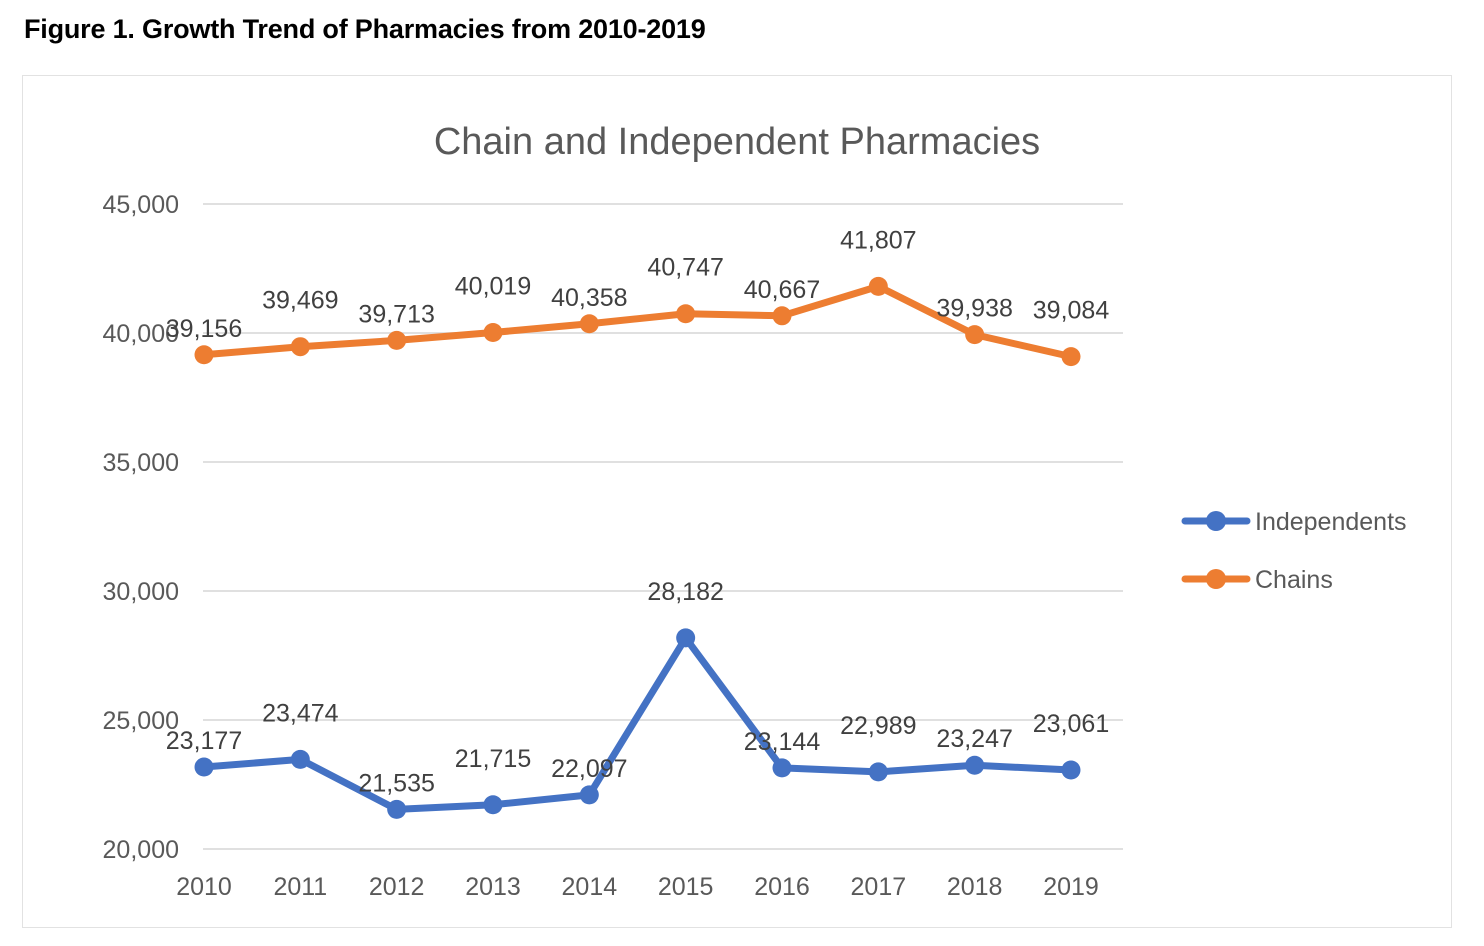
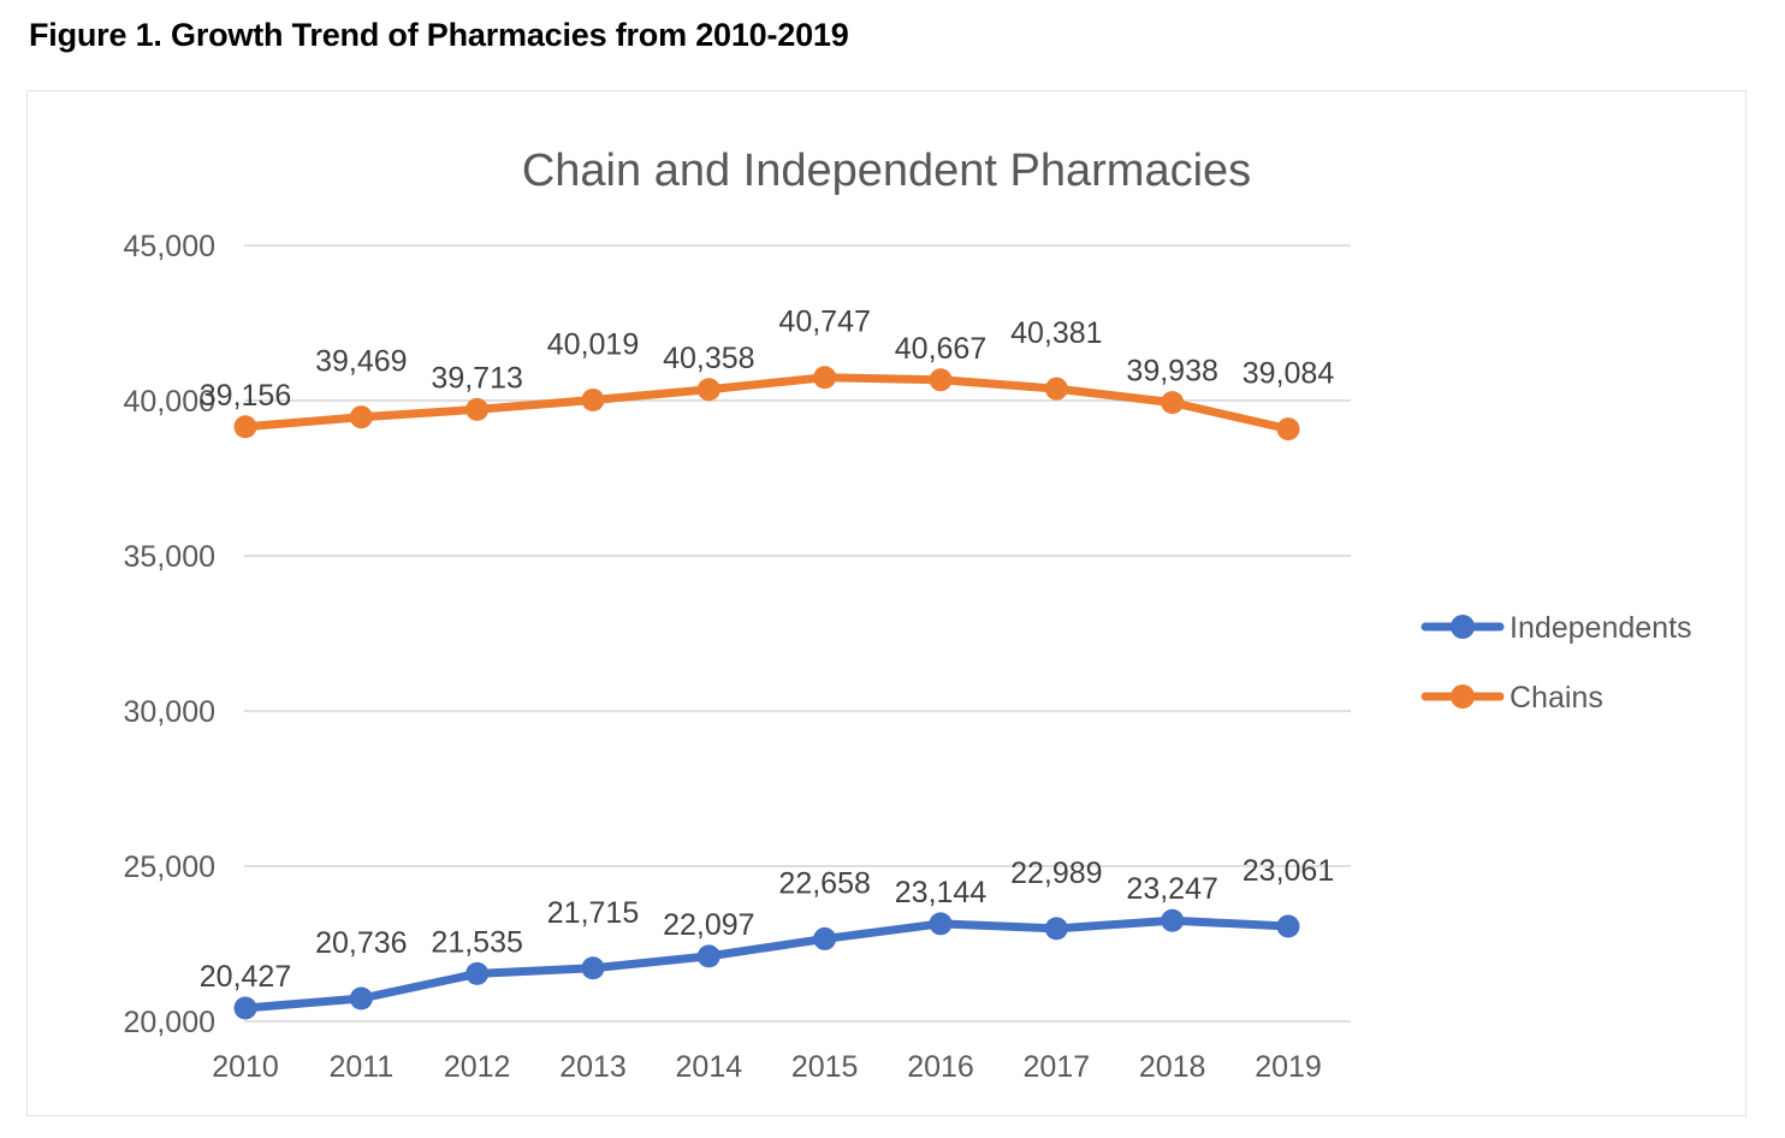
Independents/2010: 23,177 -> 20,427
Independents/2011: 23,474 -> 20,736
Independents/2015: 28,182 -> 22,658
Chains/2017: 41,807 -> 40,381
